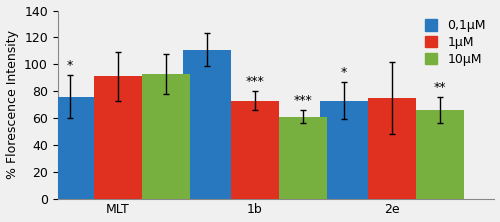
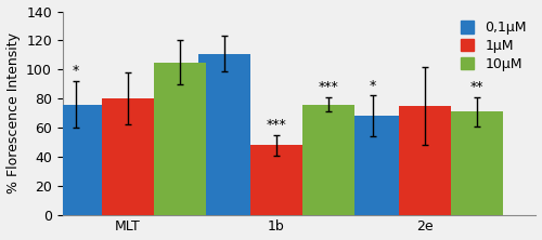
1μM/MLT: 91 -> 80
10μM/MLT: 93 -> 105
1μM/1b: 73 -> 48
10μM/1b: 61 -> 76
0,1μM/2e: 73 -> 68
10μM/2e: 66 -> 71
